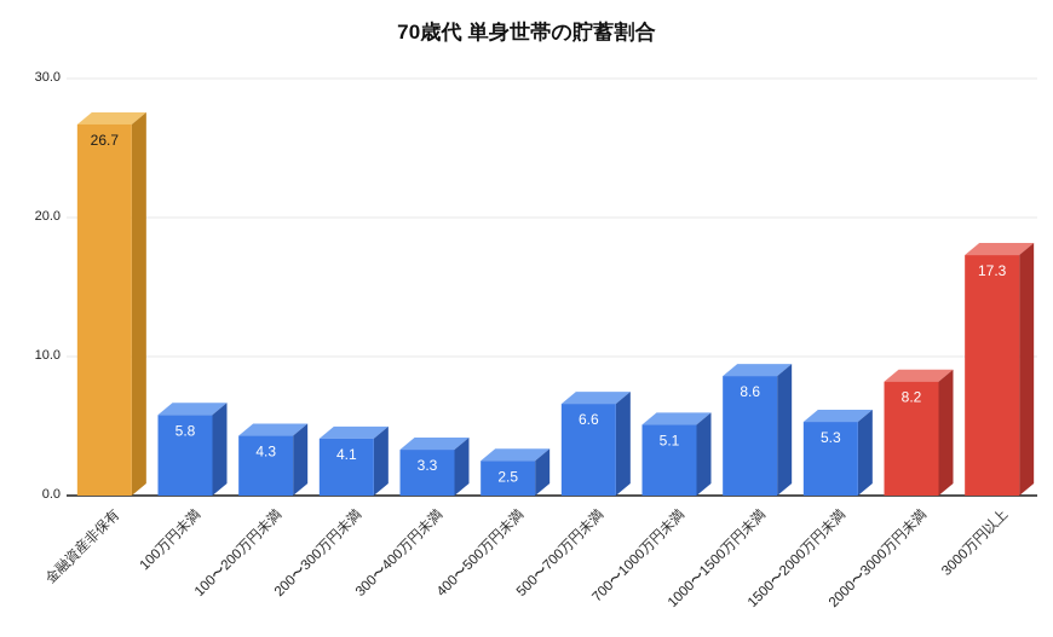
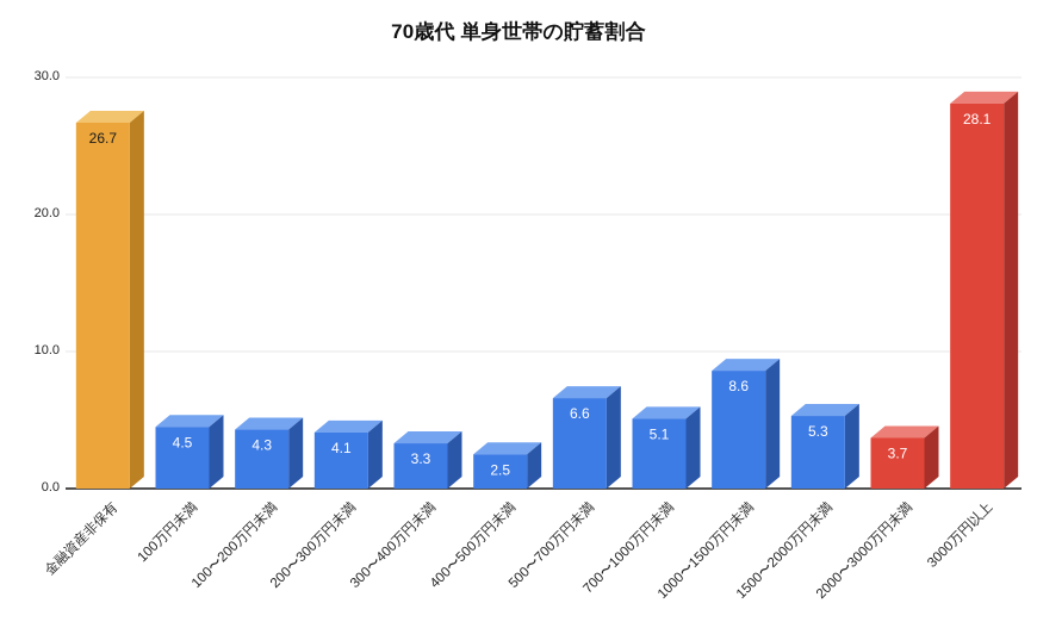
100万円未満: 5.8 -> 4.5
2000〜3000万円未満: 8.2 -> 3.7
3000万円以上: 17.3 -> 28.1
